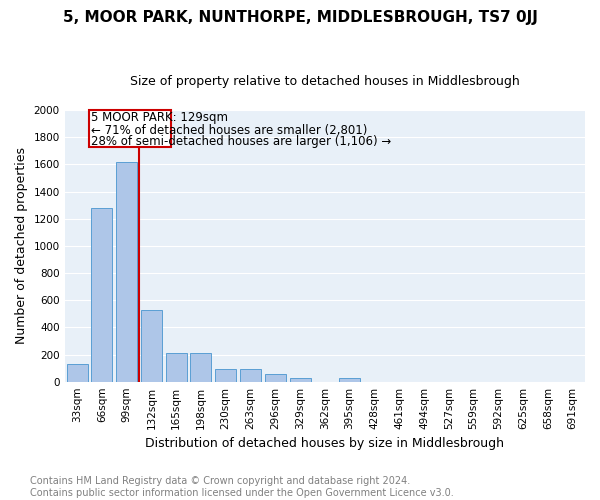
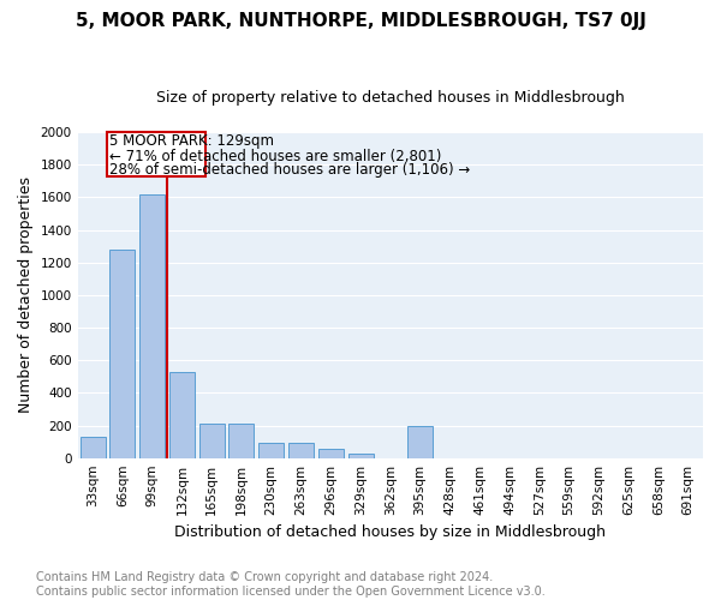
395sqm: 30 -> 200
